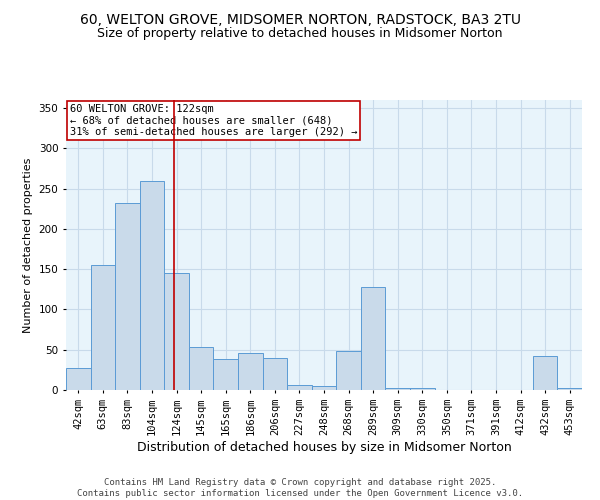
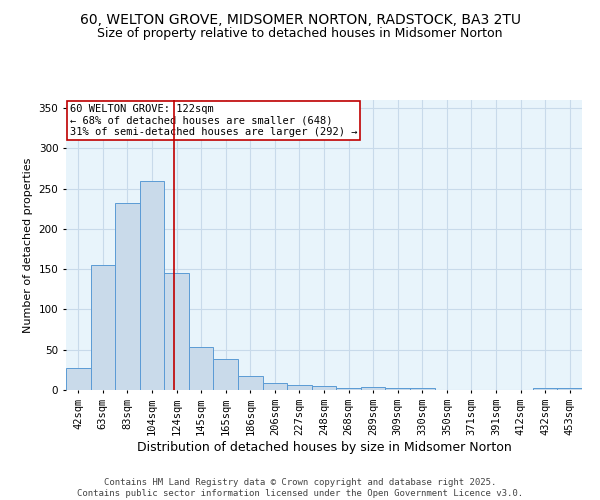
186sqm: 46 -> 18
206sqm: 40 -> 9
268sqm: 48 -> 2
289sqm: 128 -> 4
432sqm: 42 -> 3
